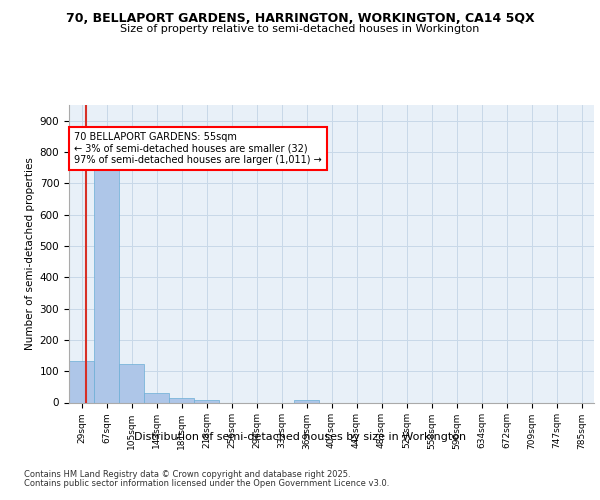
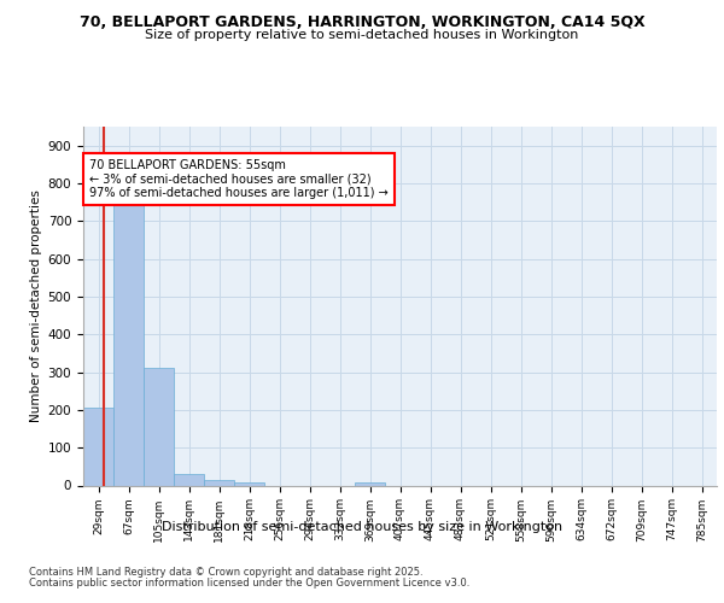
29sqm: 132 -> 205
105sqm: 123 -> 310
